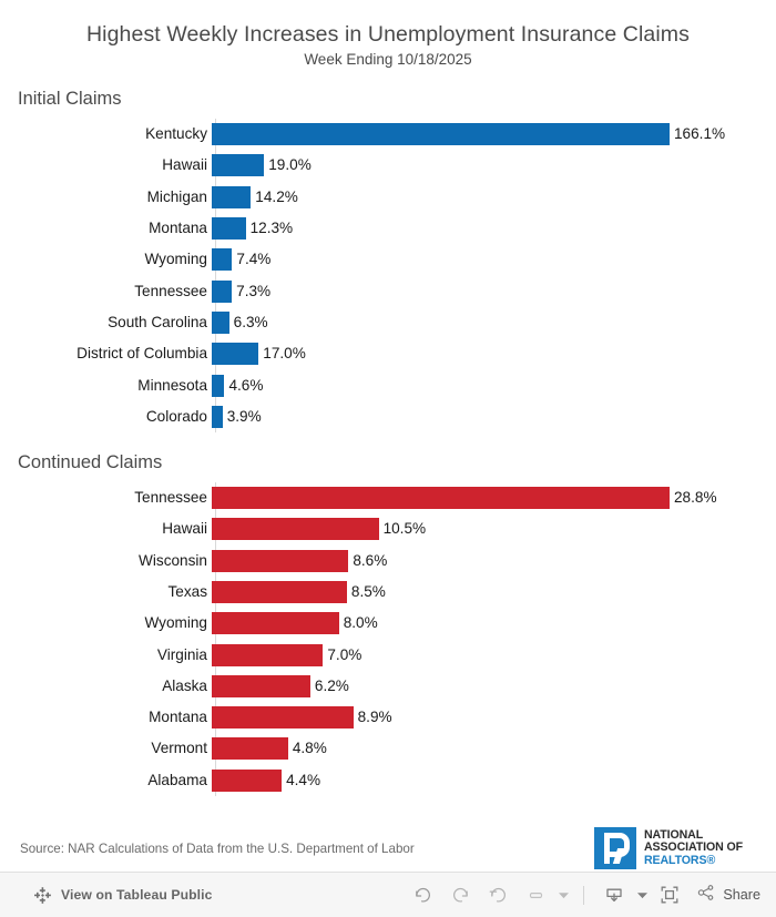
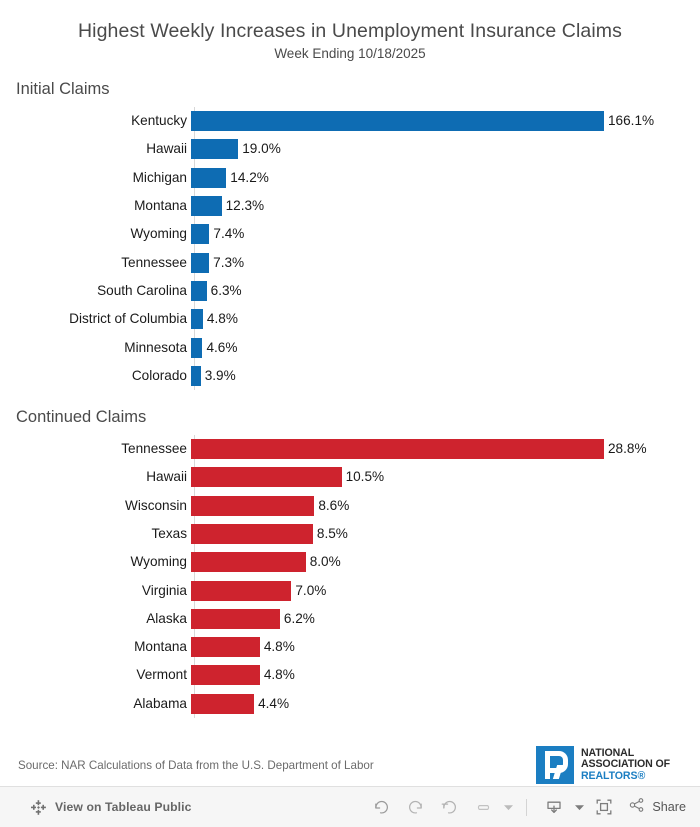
Initial Claims/District of Columbia: 17.0% -> 4.8%
Continued Claims/Montana: 8.9% -> 4.8%
